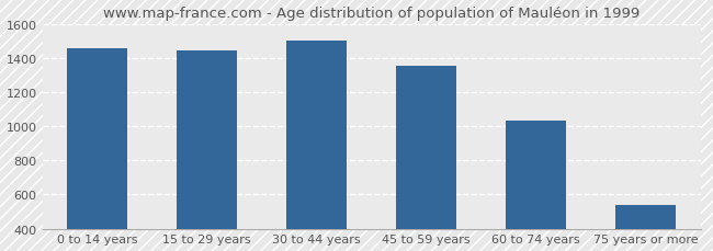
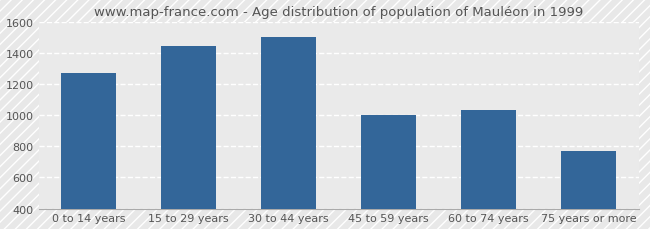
0 to 14 years: 1460 -> 1270
45 to 59 years: 1360 -> 1000
75 years or more: 540 -> 770
